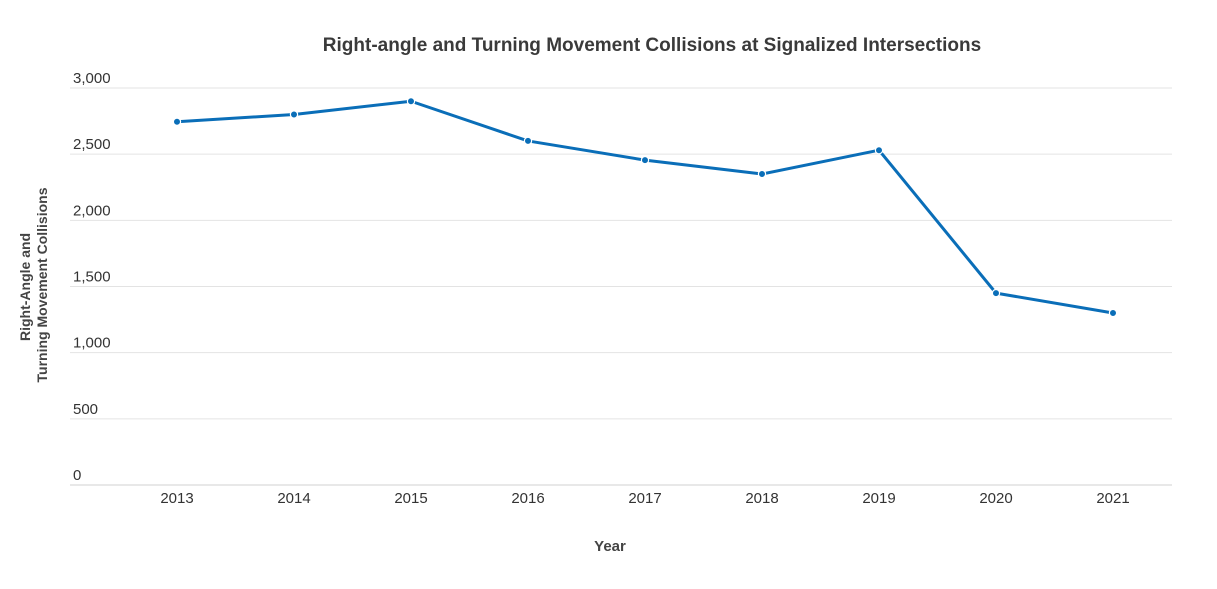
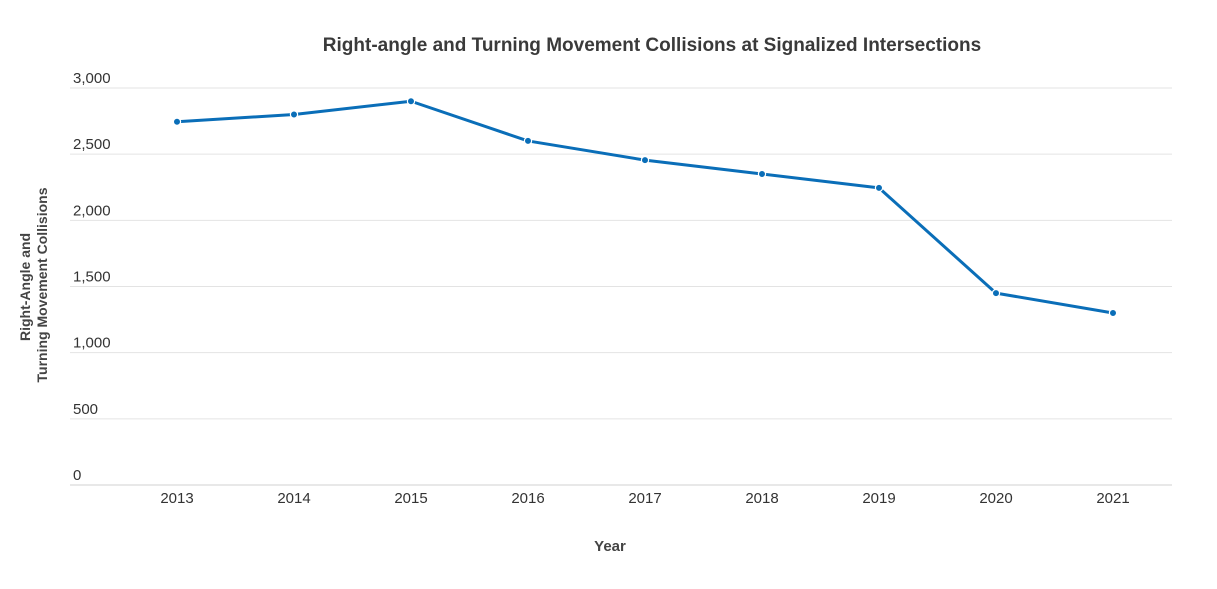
2019: 2530 -> 2240
